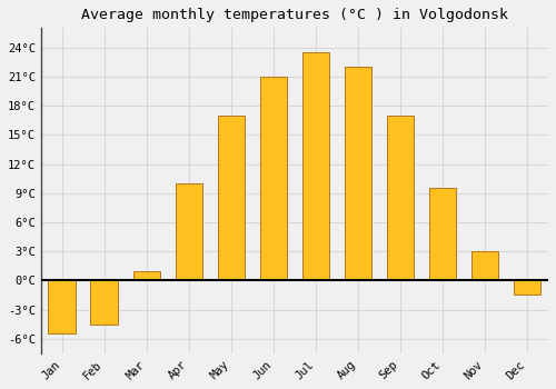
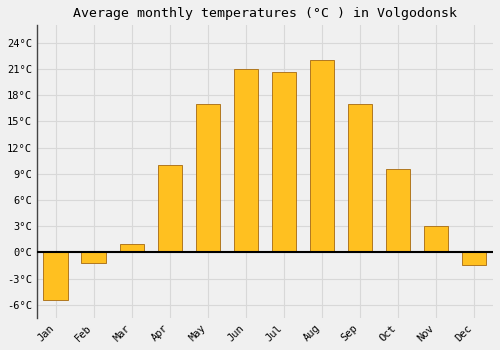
Feb: -4.5°C -> -1.2°C
Jul: 23.5°C -> 20.6°C
